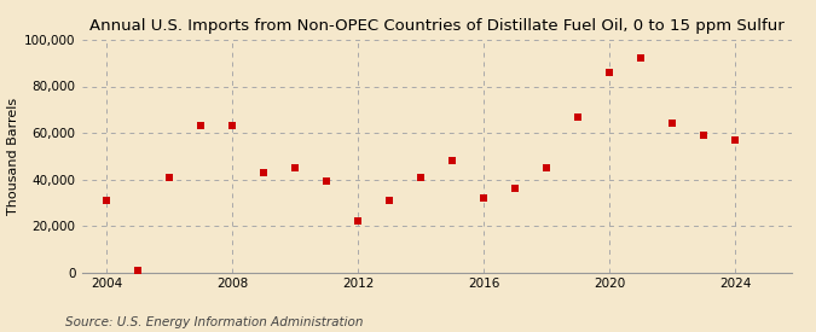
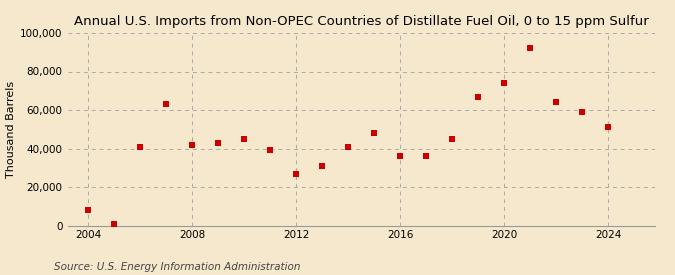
2004: 31,000 -> 8,000
2008: 63,000 -> 42,000
2012: 22,000 -> 27,000
2016: 32,000 -> 36,000
2020: 86,000 -> 74,000
2024: 57,000 -> 51,000
